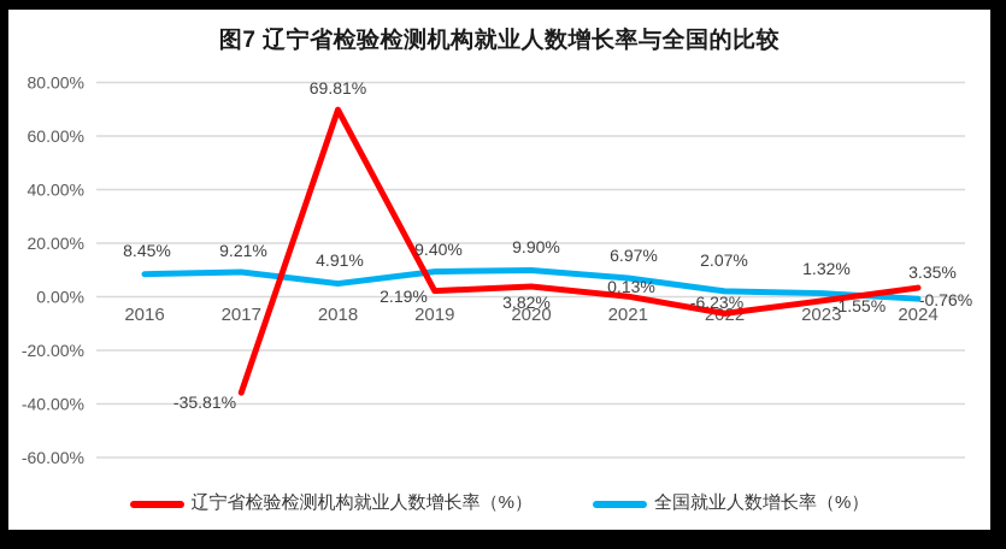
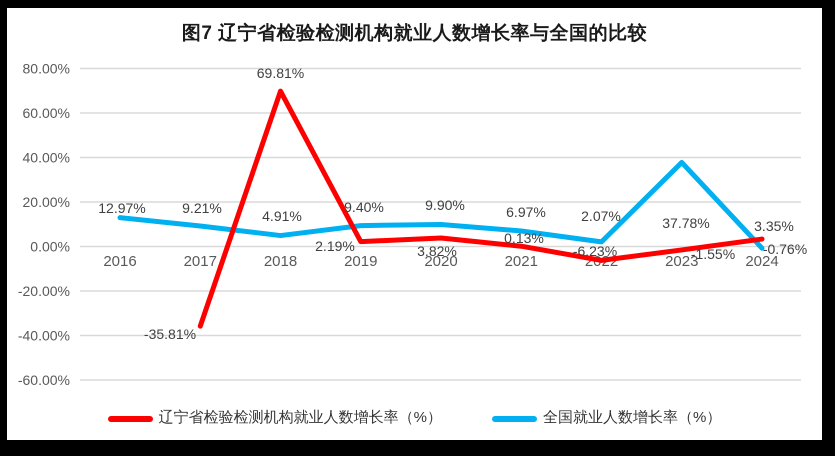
全国就业人数增长率（%）/2016: 8.45% -> 12.97%
全国就业人数增长率（%）/2023: 1.32% -> 37.78%
